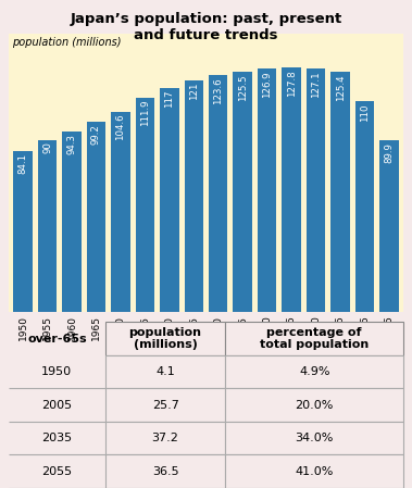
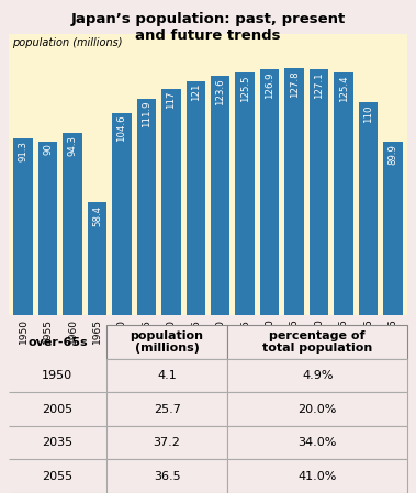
1950: 84.1 -> 91.3
1965: 99.2 -> 58.4
